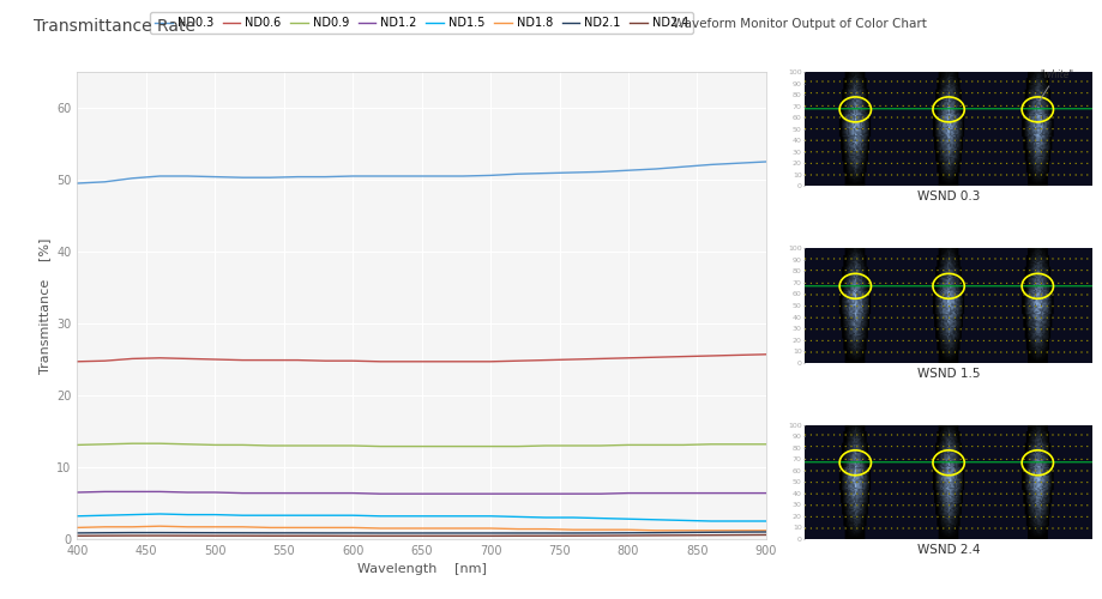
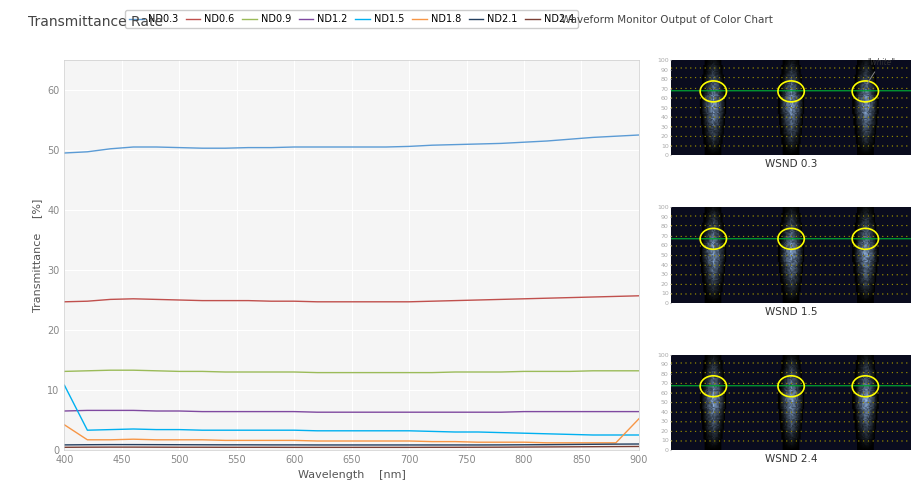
ND1.5/400: 3.2 -> 10.8
ND1.8/400: 1.6 -> 4.2
ND1.8/900: 1.2 -> 5.2
